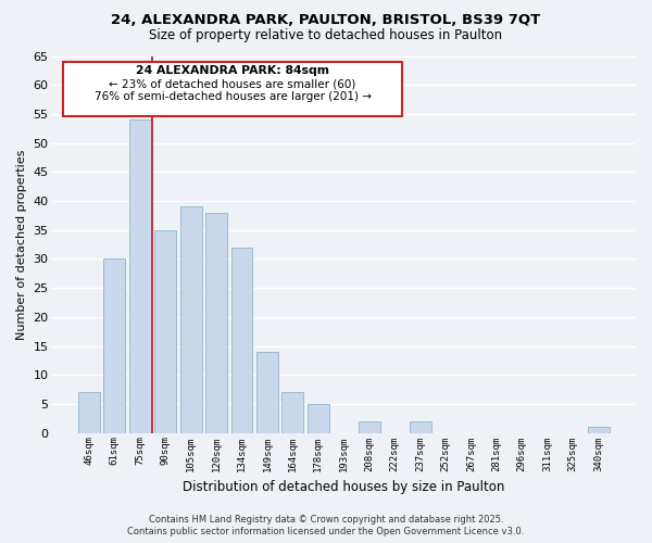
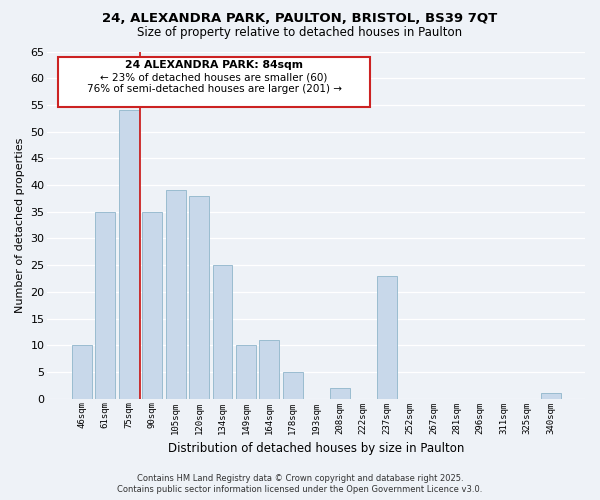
46sqm: 7 -> 10
61sqm: 30 -> 35
134sqm: 32 -> 25
149sqm: 14 -> 10
164sqm: 7 -> 11
237sqm: 2 -> 23
